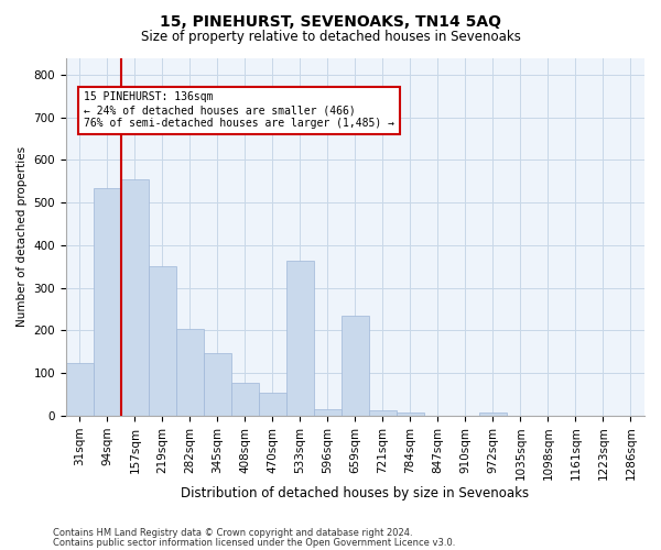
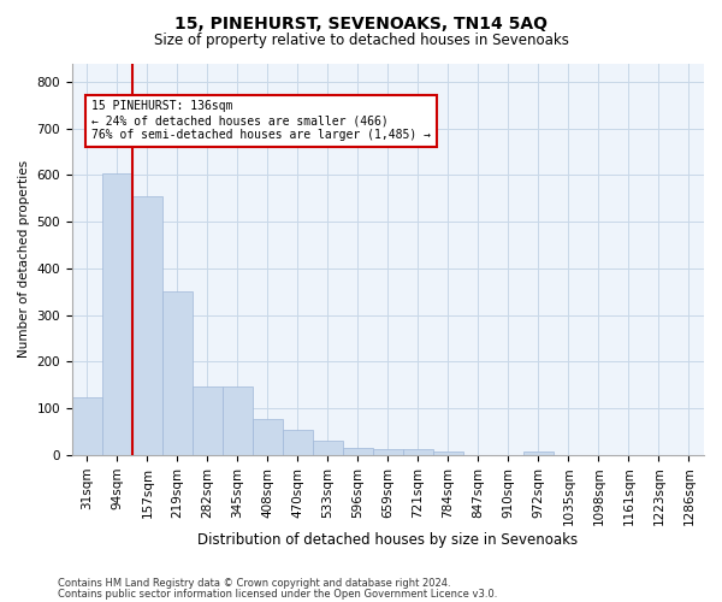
94sqm: 535 -> 605
282sqm: 205 -> 148
533sqm: 365 -> 32
659sqm: 235 -> 13
